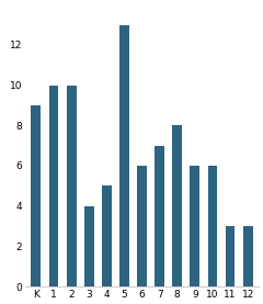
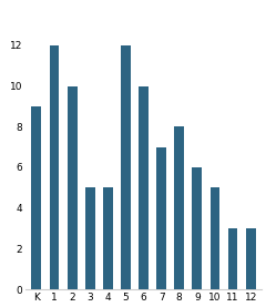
1: 10 -> 12
3: 4 -> 5
5: 13 -> 12
6: 6 -> 10
10: 6 -> 5
